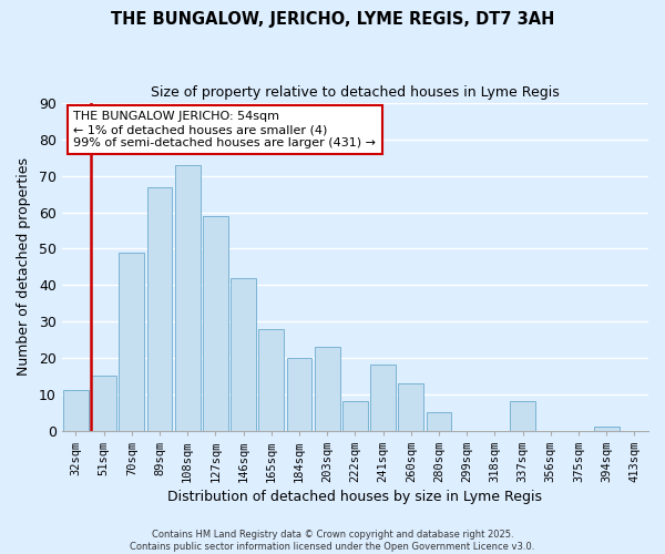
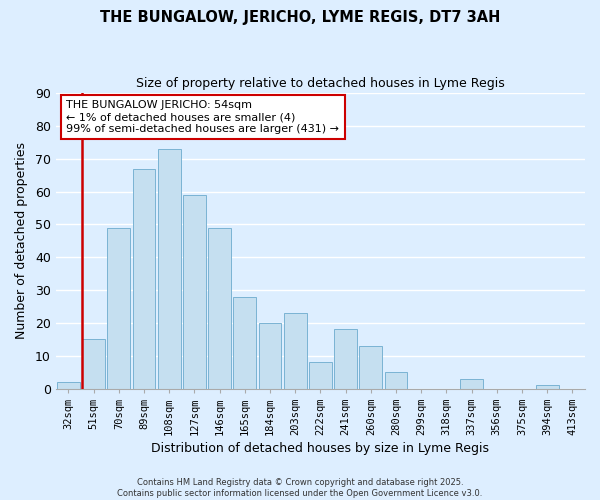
32sqm: 11 -> 2
146sqm: 42 -> 49
337sqm: 8 -> 3
